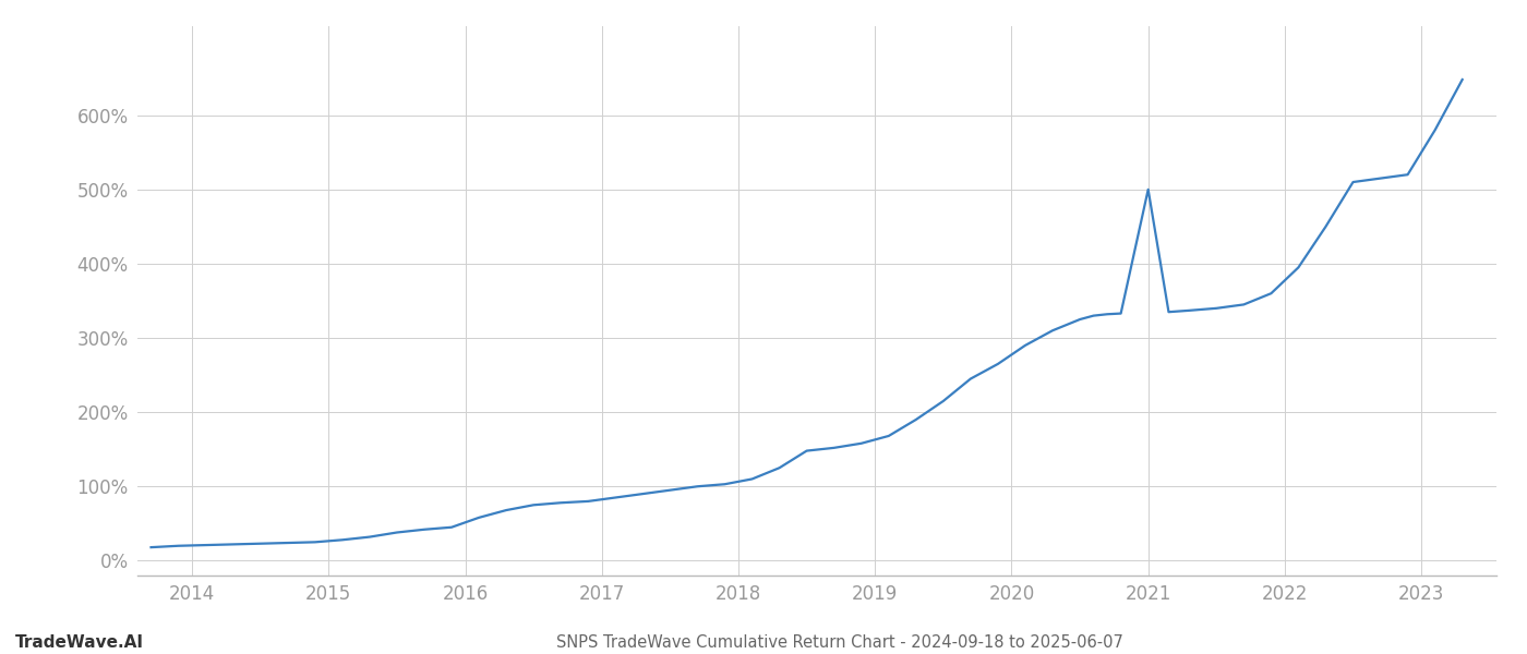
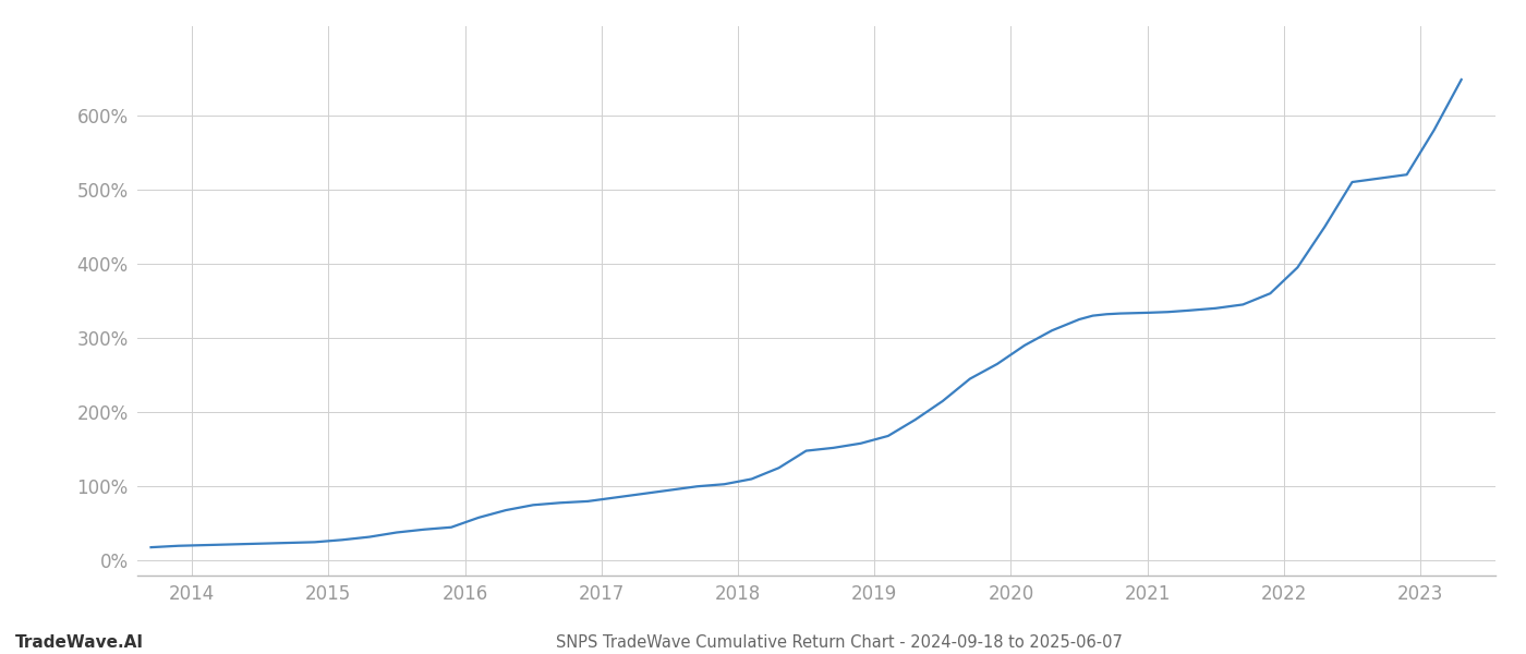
2021: 500% -> 334%
